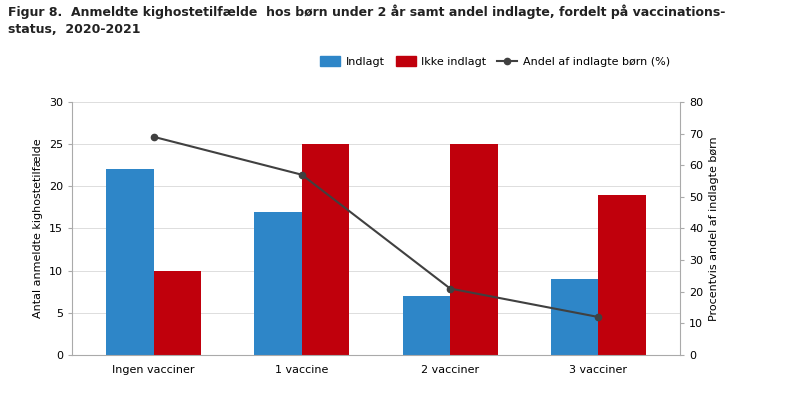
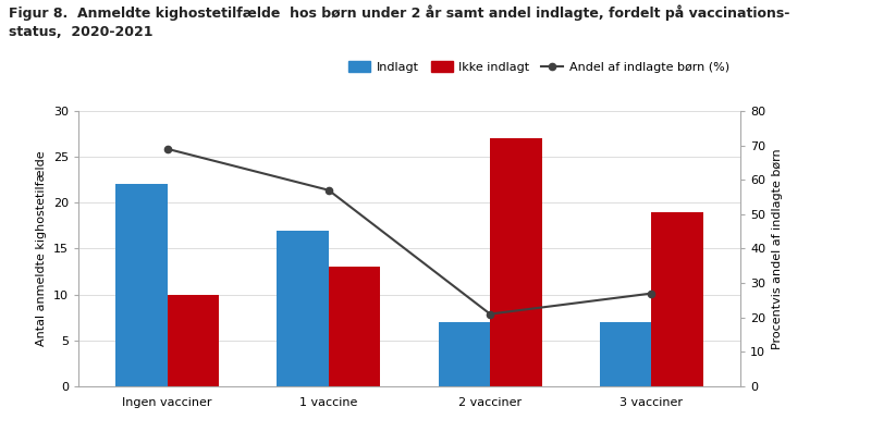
Ikke indlagt/1 vaccine: 25 -> 13
Ikke indlagt/2 vacciner: 25 -> 27
Indlagt/3 vacciner: 9 -> 7
Andel af indlagte børn (%)/3 vacciner: 12 -> 27
